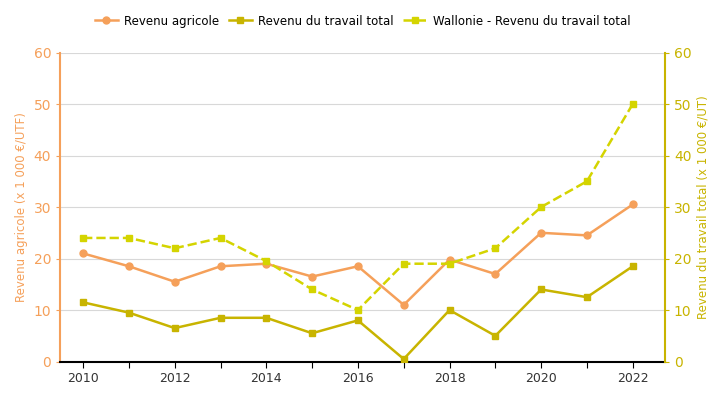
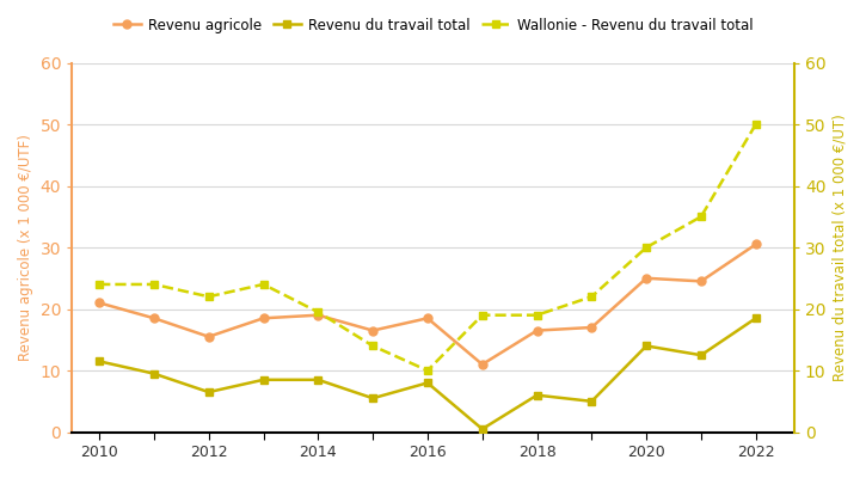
Revenu agricole/2018: 19.8 -> 16.5
Revenu du travail total/2018: 10.0 -> 6.0
